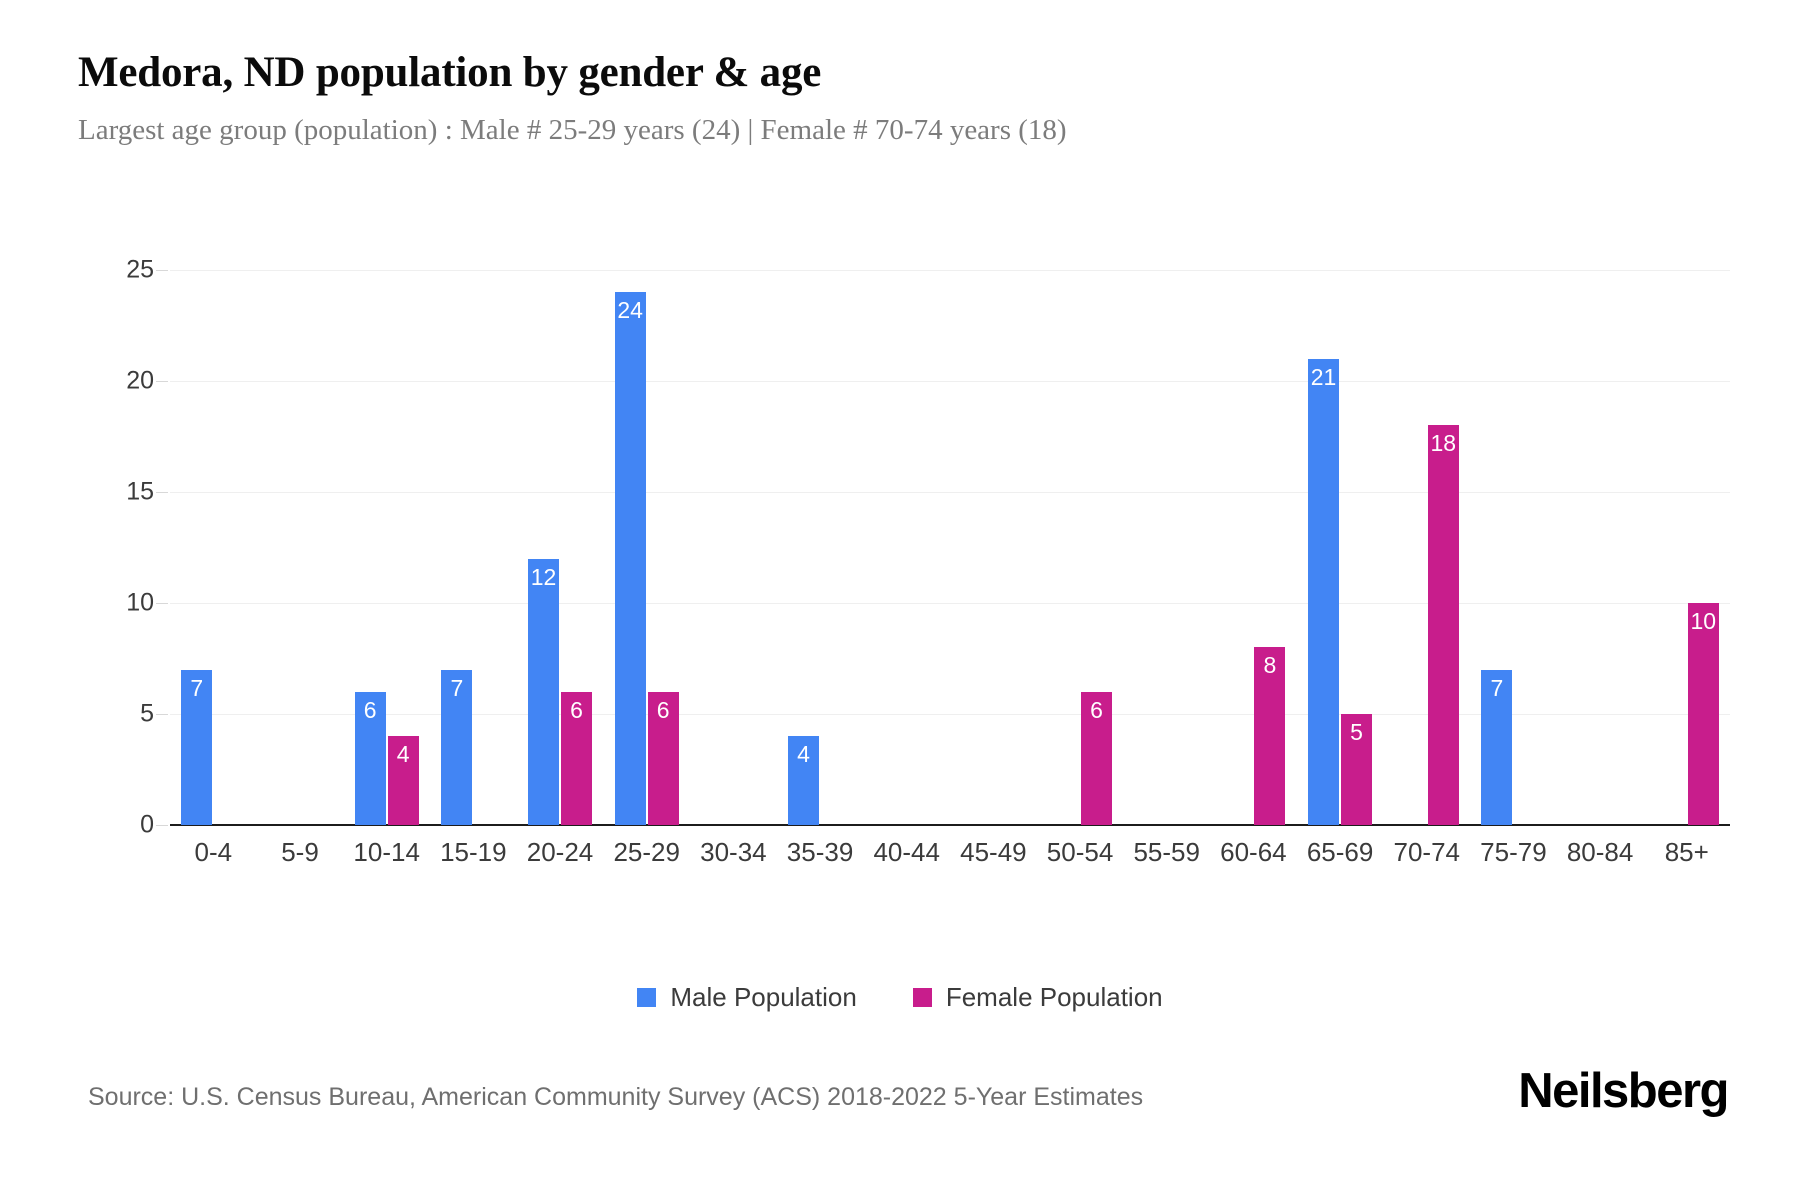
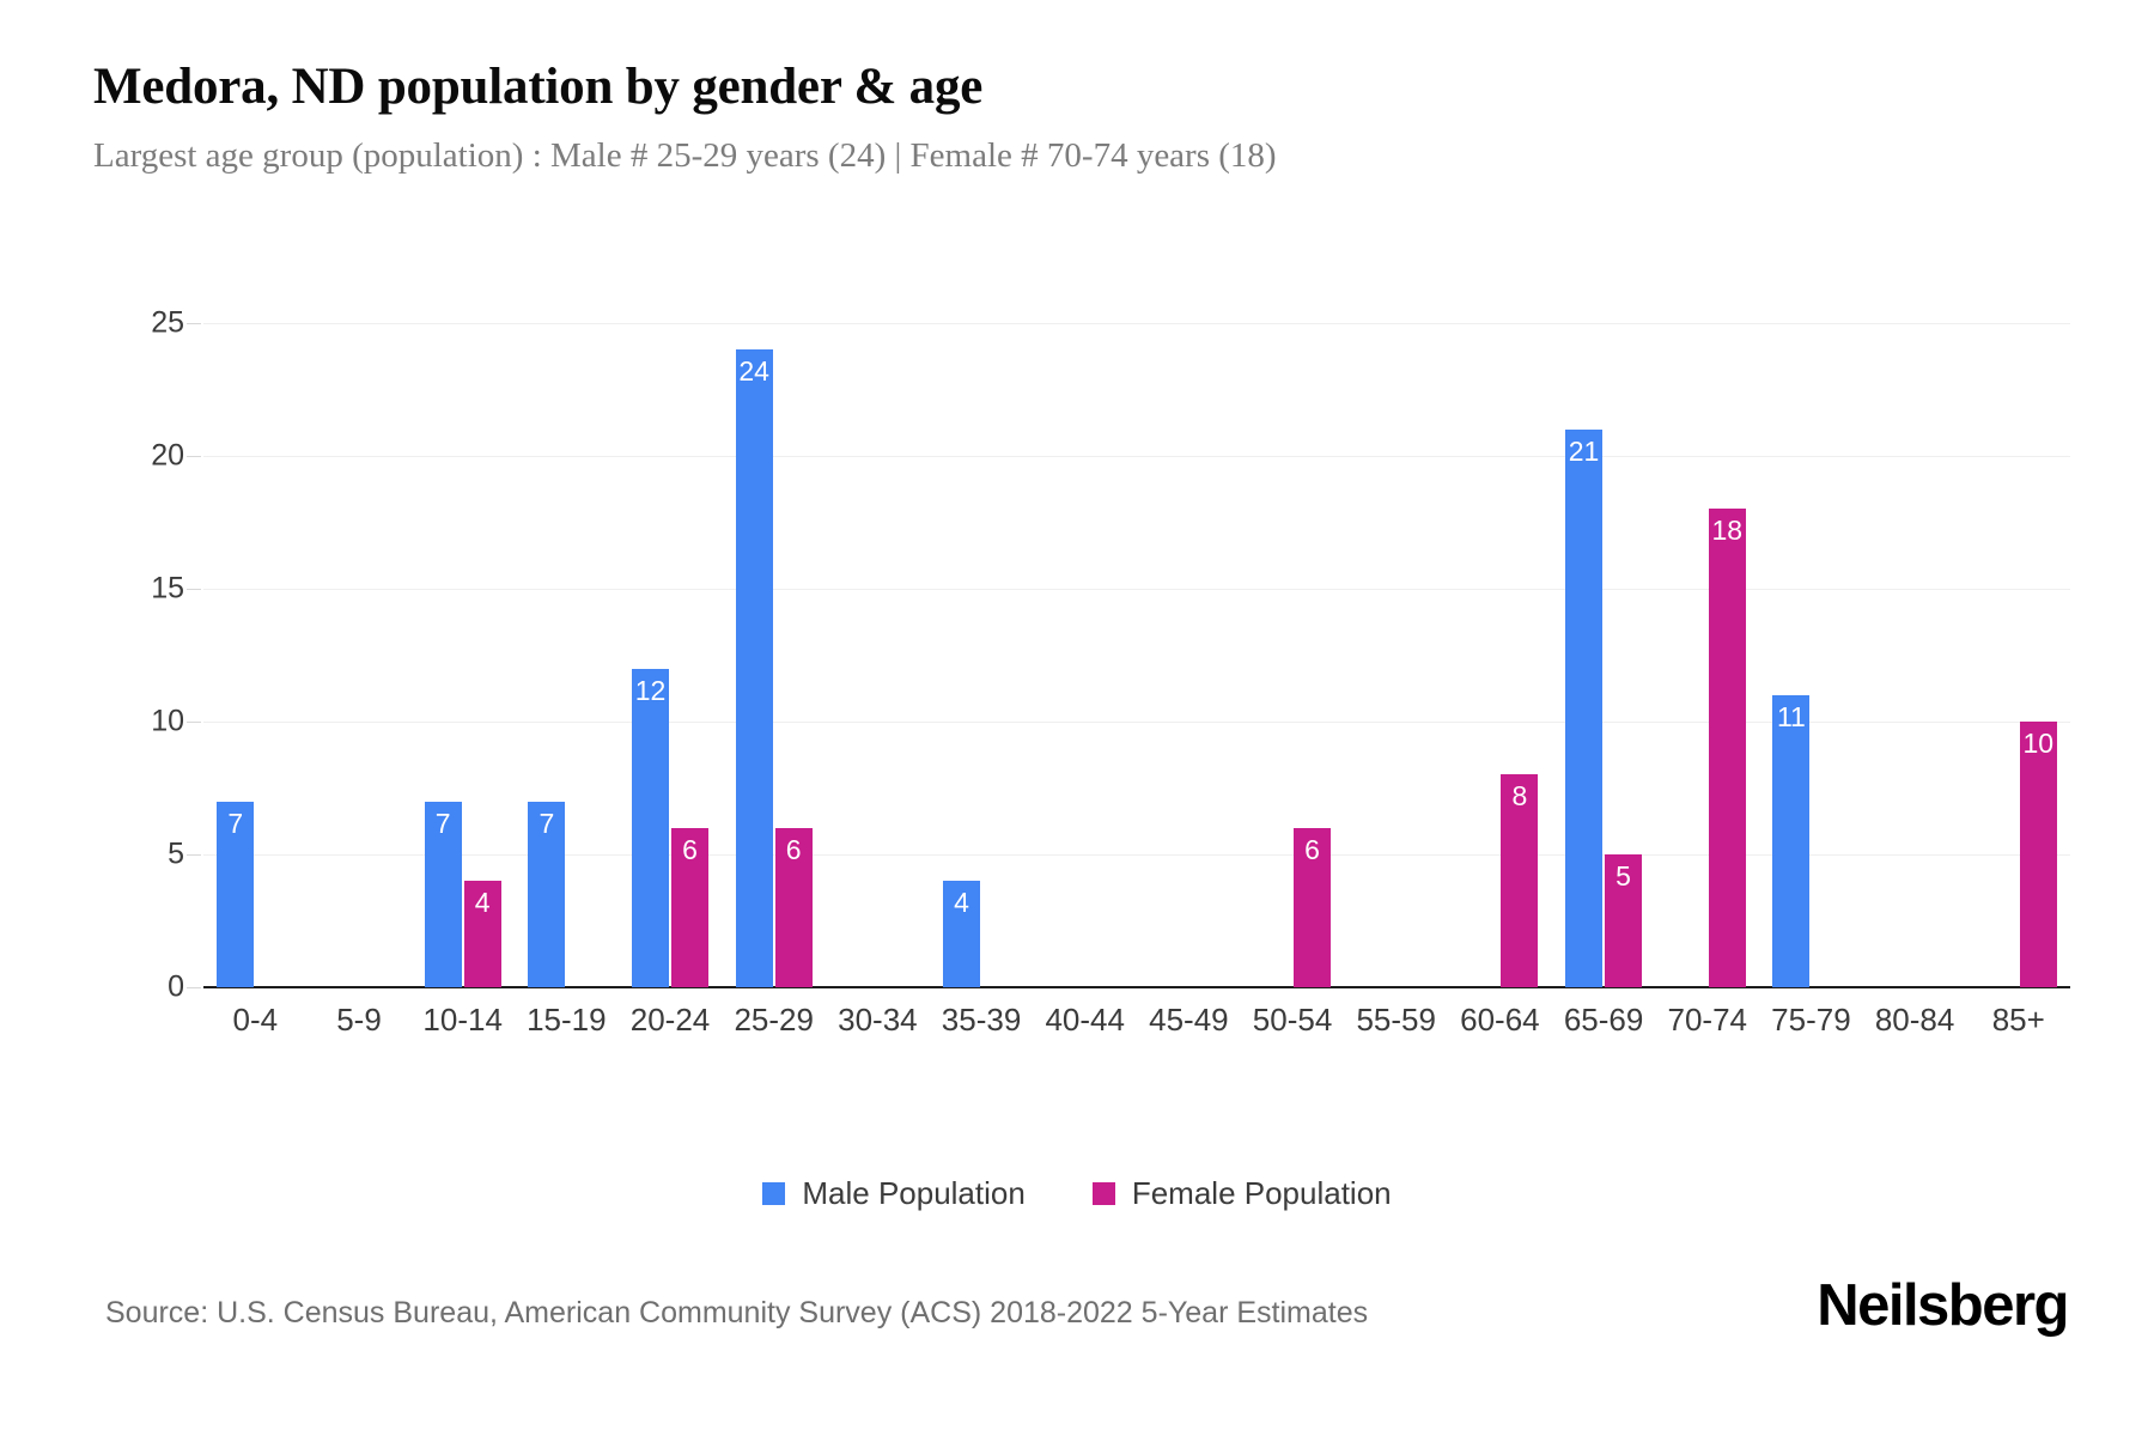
Male Population/10-14: 6 -> 7
Male Population/75-79: 7 -> 11
